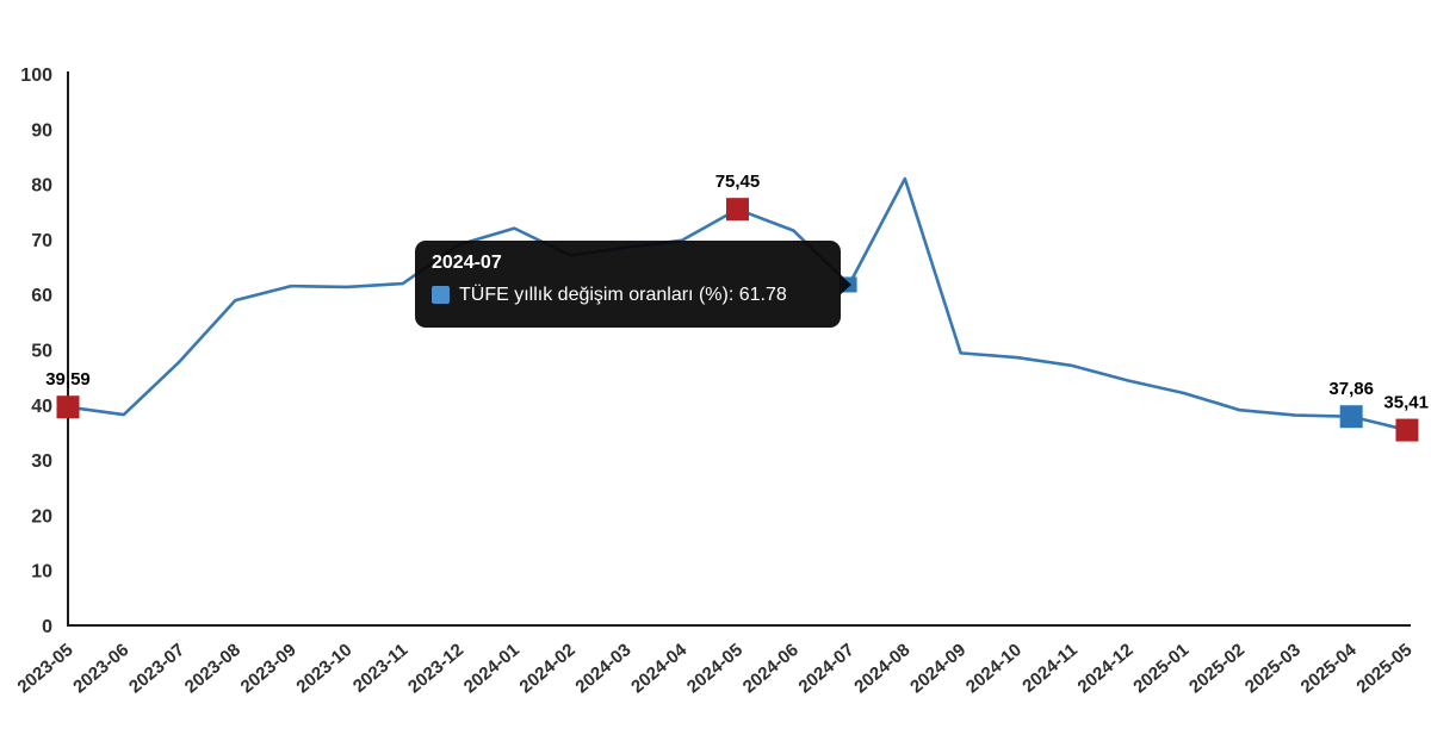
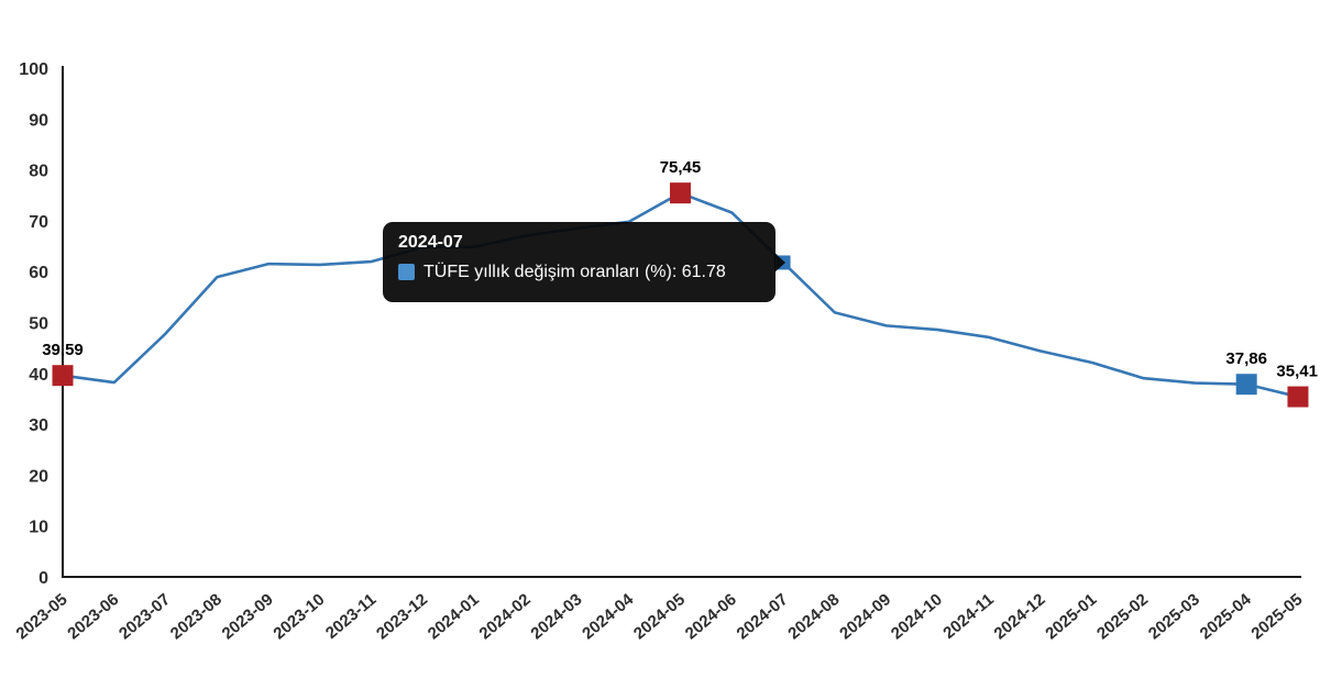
2023-12: 69 -> 65
2024-01: 72 -> 65
2024-08: 81 -> 52
